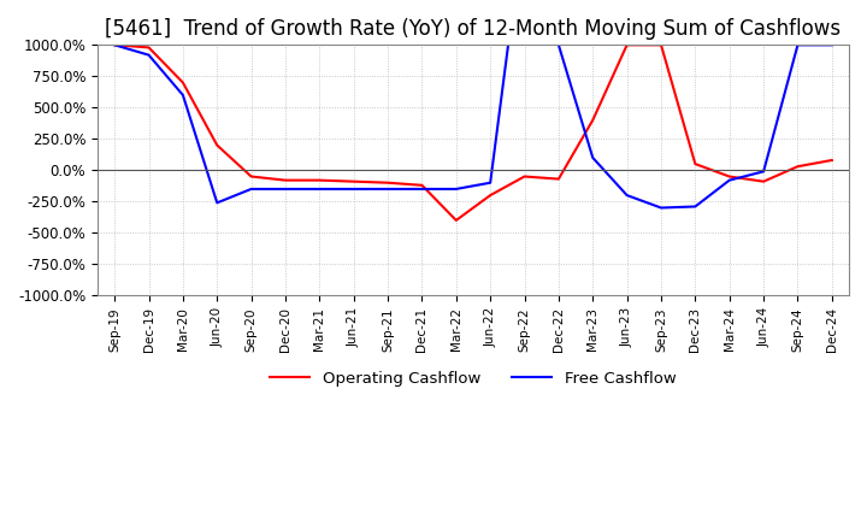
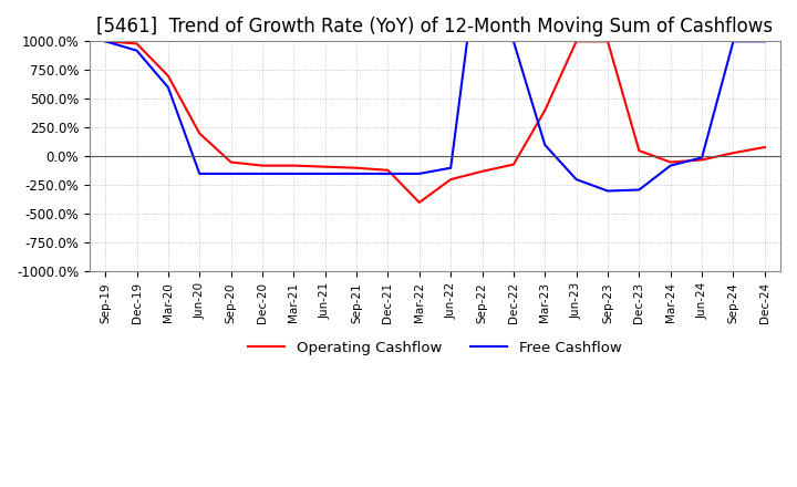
Free Cashflow/Jun-20: -260% -> -150%
Operating Cashflow/Sep-22: -50% -> -130%
Operating Cashflow/Jun-24: -90% -> -30%
